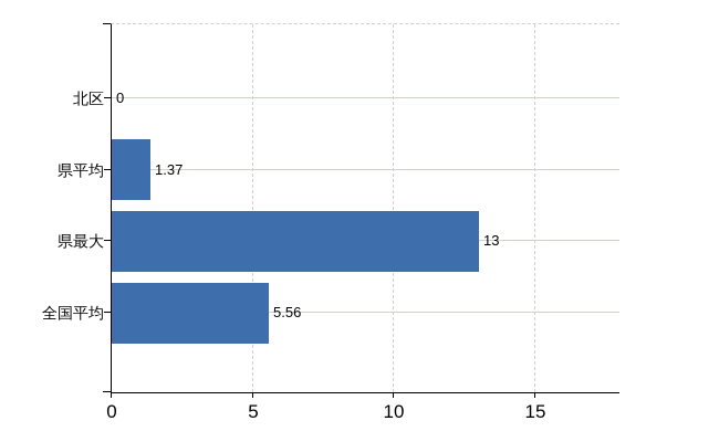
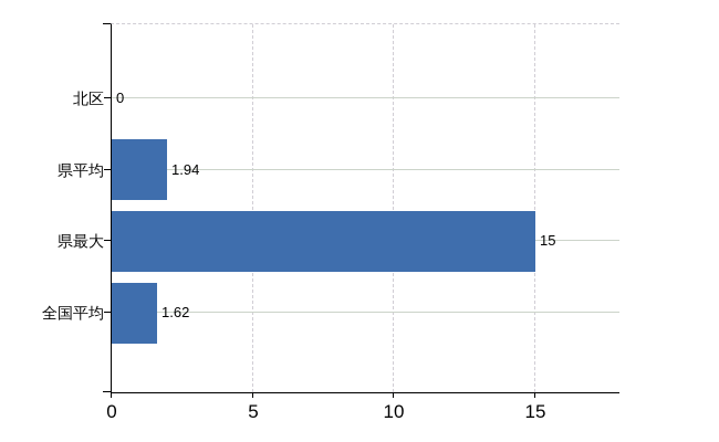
県平均: 1.37 -> 1.94
県最大: 13 -> 15
全国平均: 5.56 -> 1.62
